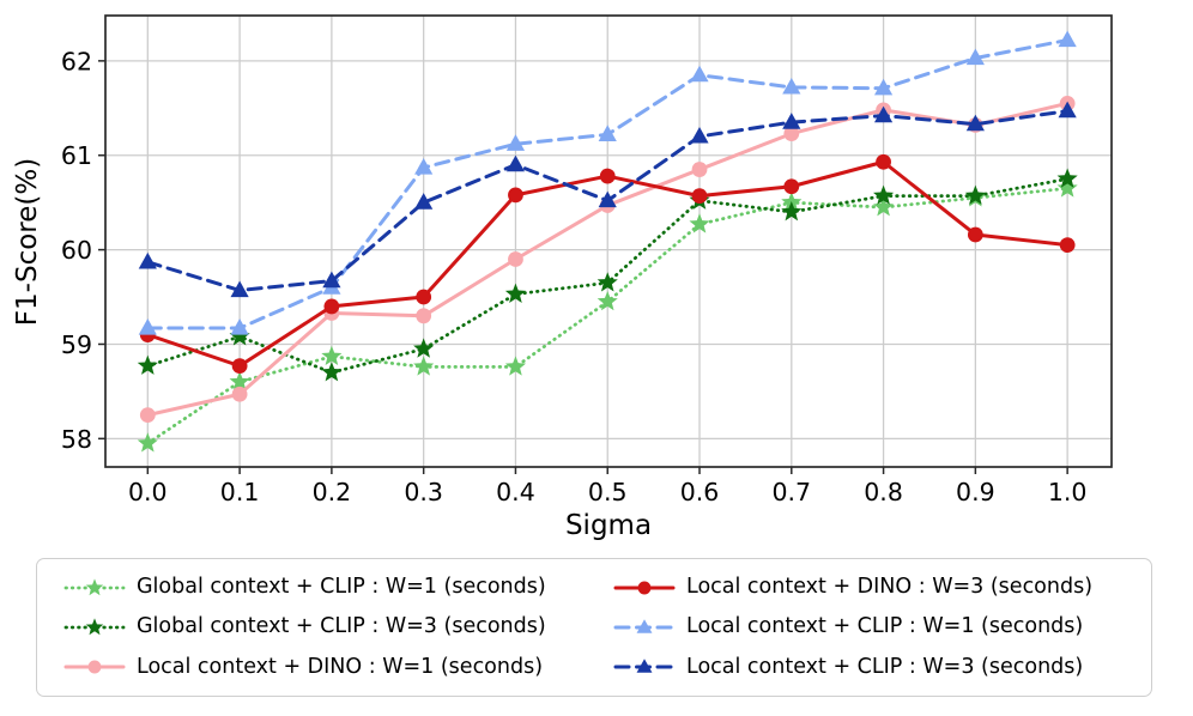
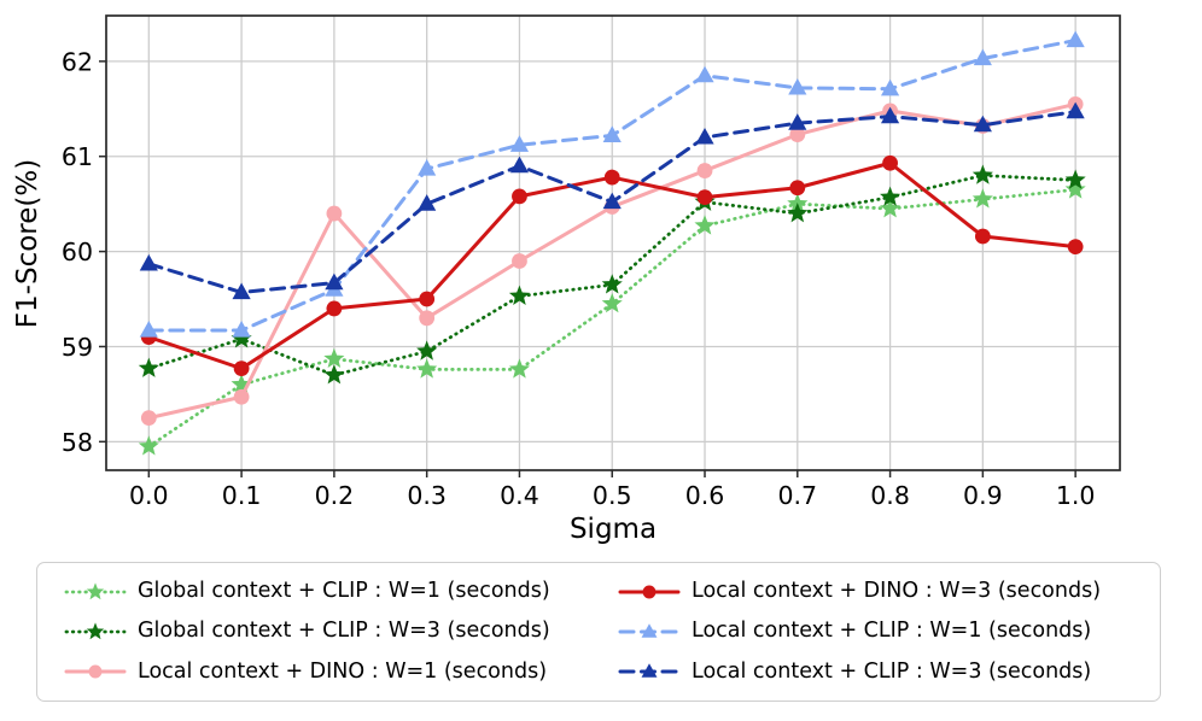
Local context + DINO : W=1 (seconds)/0.2: 59.3 -> 60.4
Global context + CLIP : W=3 (seconds)/0.9: 60.6 -> 60.8
